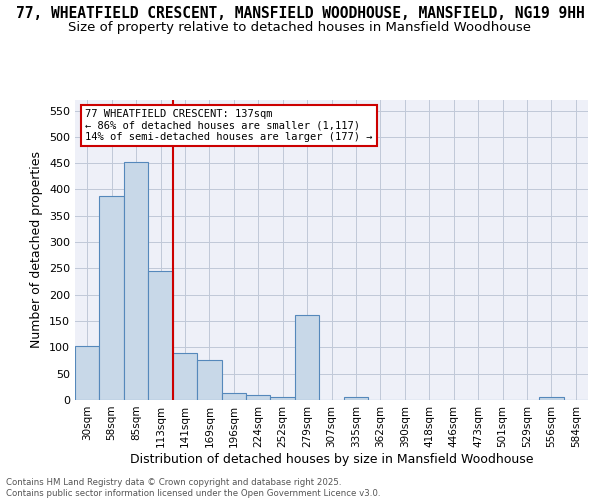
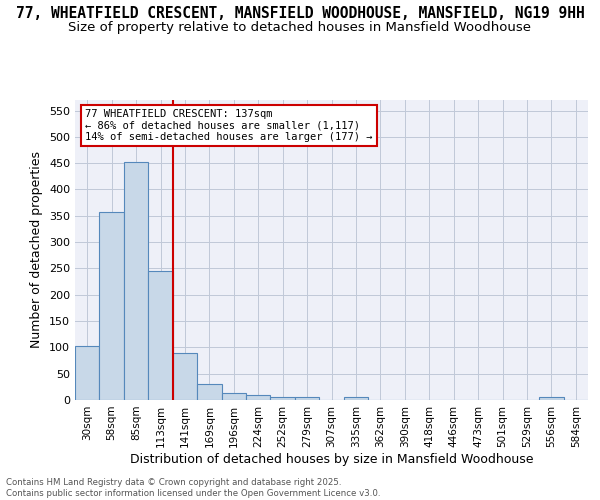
58sqm: 388 -> 357
169sqm: 76 -> 30
279sqm: 162 -> 5
